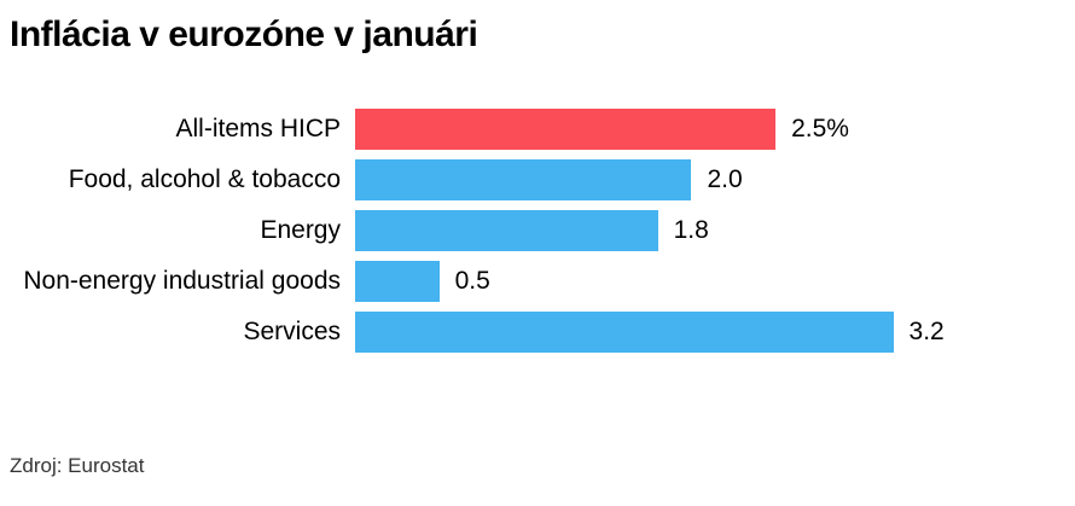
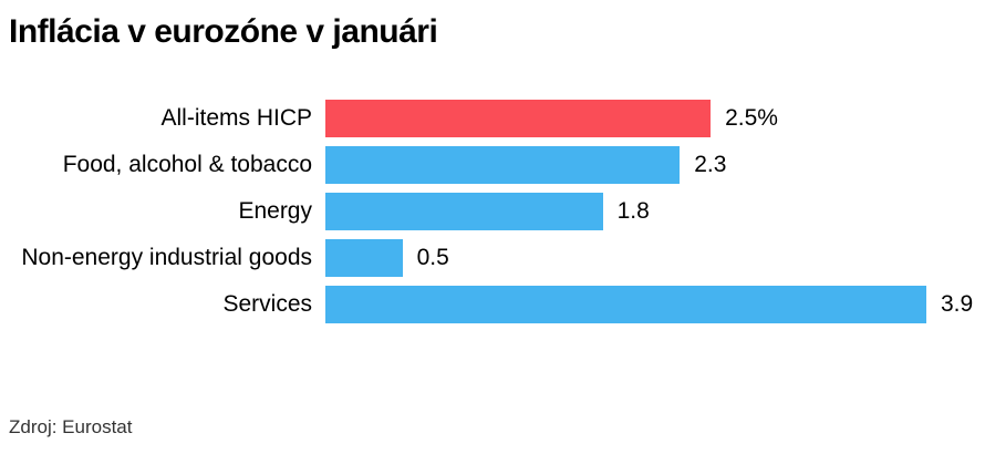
Food, alcohol & tobacco: 2.0 -> 2.3
Services: 3.2 -> 3.9
